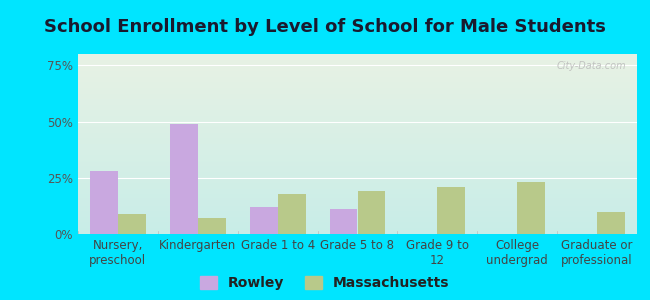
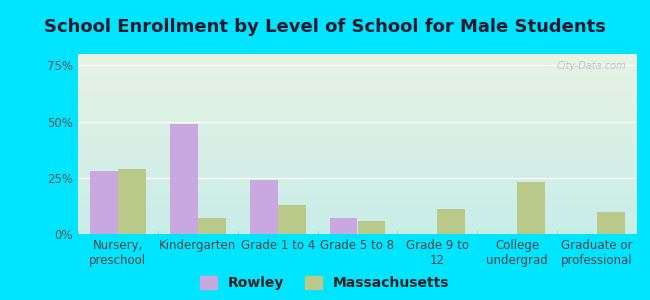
Massachusetts/Nursery, preschool: 9% -> 29%
Rowley/Grade 1 to 4: 12% -> 24%
Massachusetts/Grade 1 to 4: 18% -> 13%
Rowley/Grade 5 to 8: 11% -> 7%
Massachusetts/Grade 5 to 8: 19% -> 6%
Massachusetts/Grade 9 to 12: 21% -> 11%
